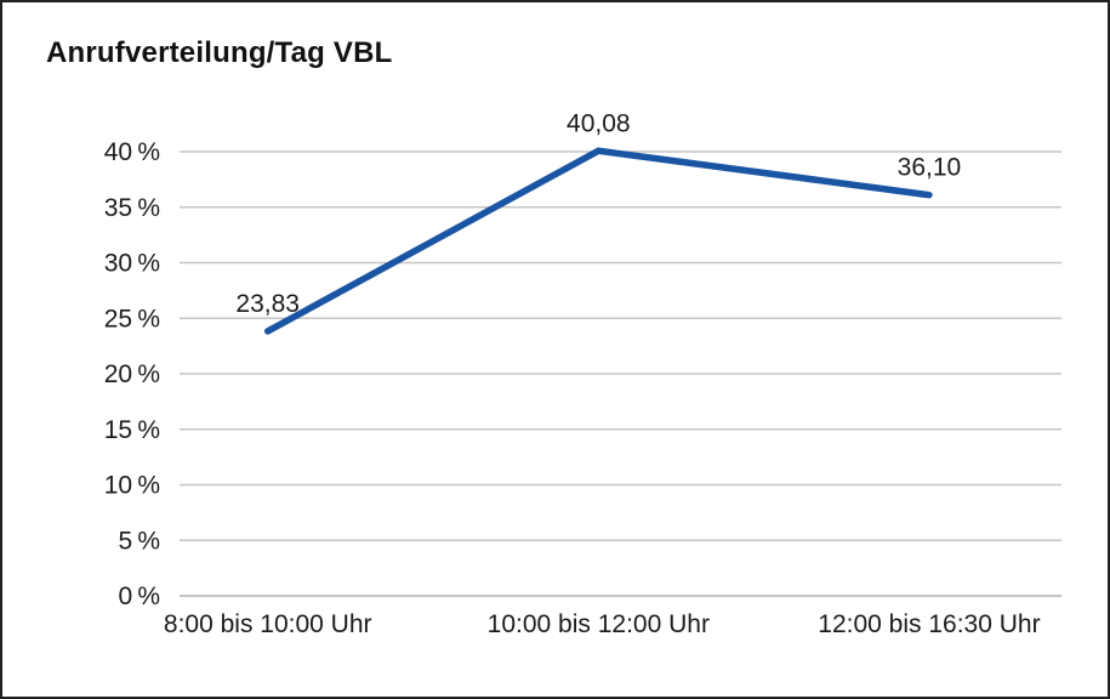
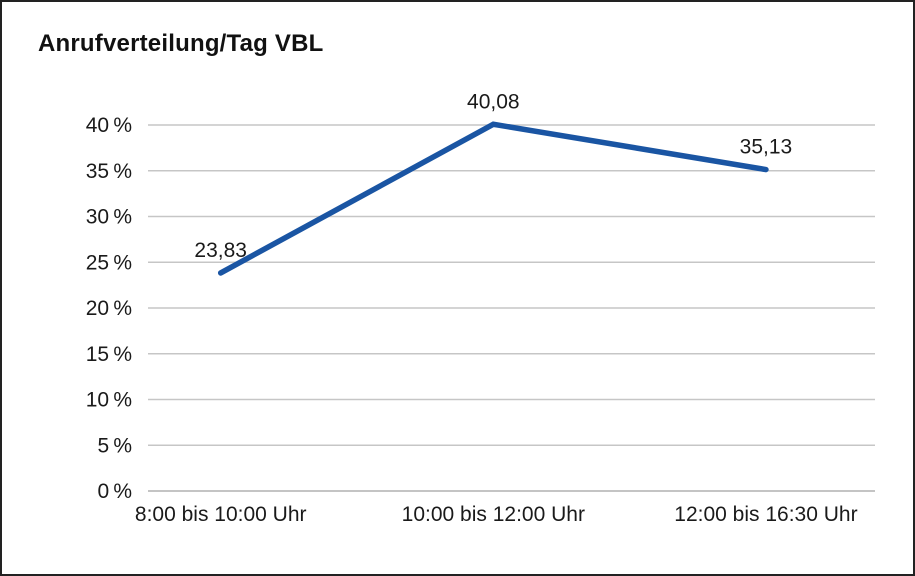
12:00 bis 16:30 Uhr: 36,10 -> 35,13
